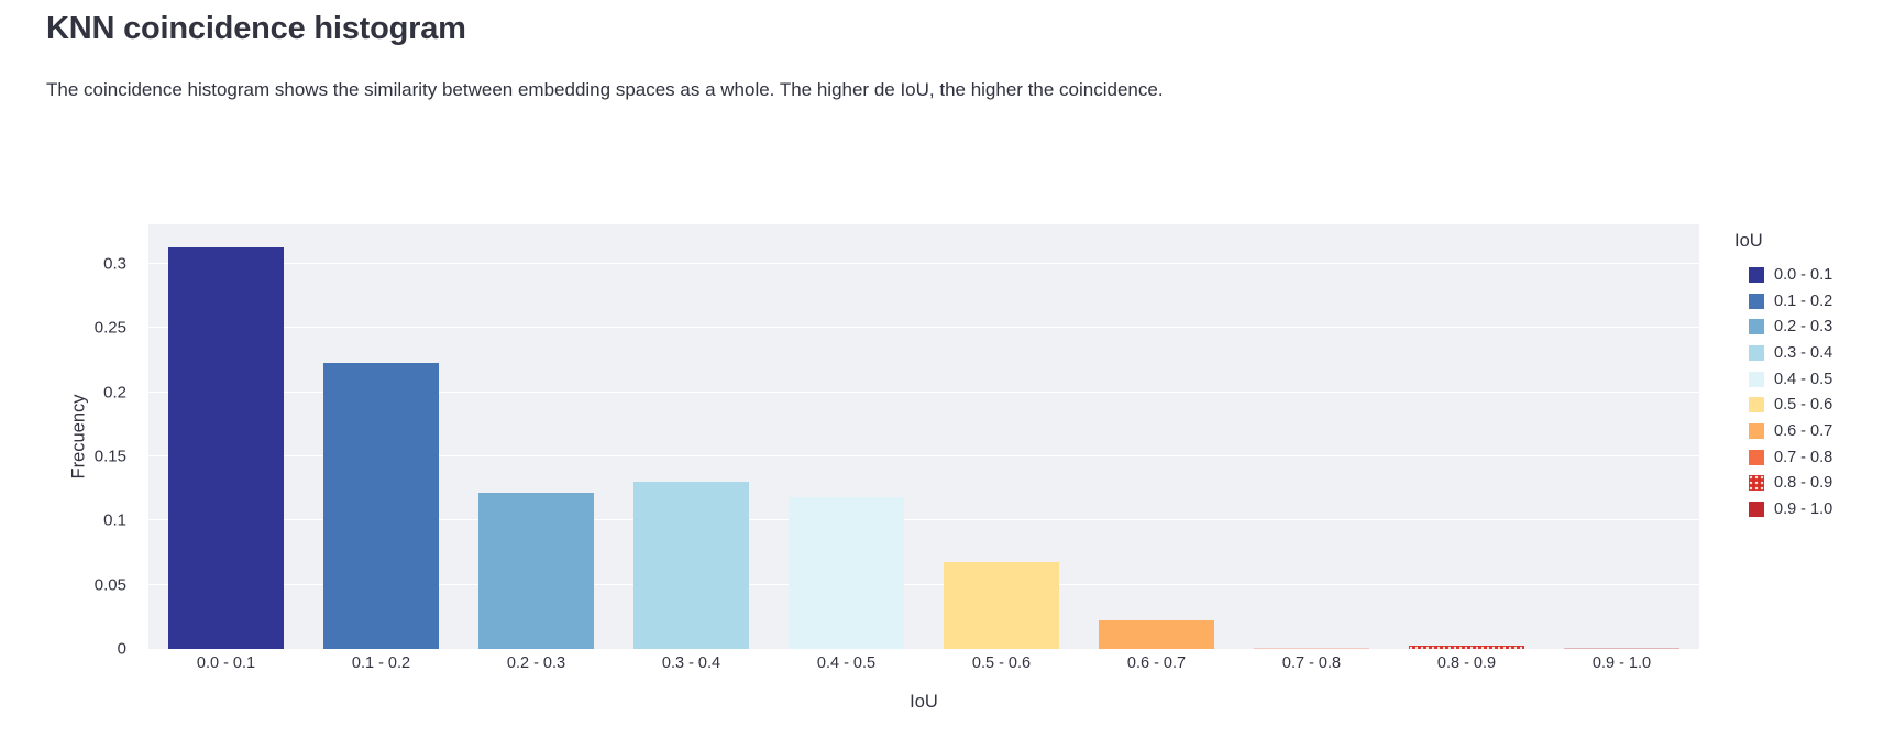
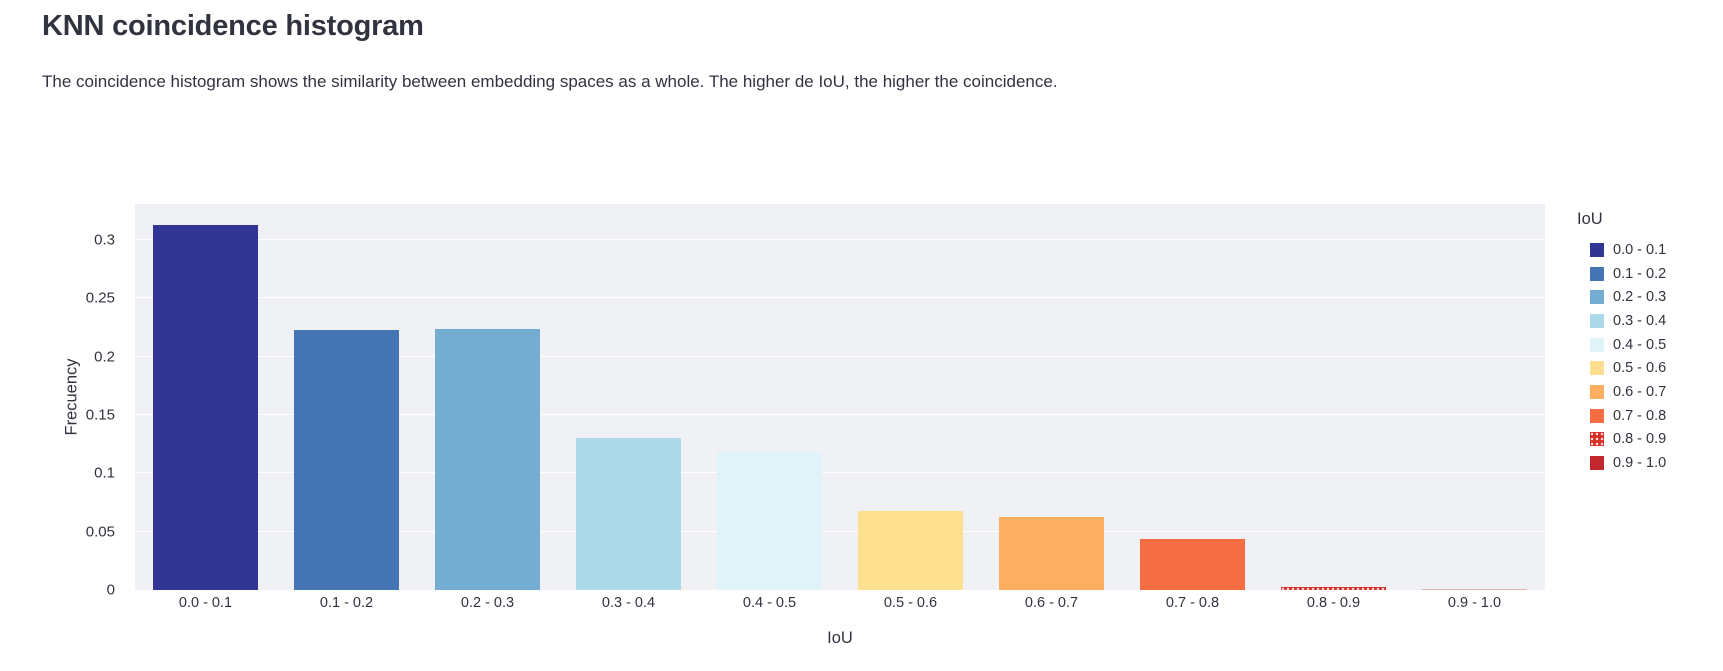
0.2 - 0.3: 0.122 -> 0.224
0.6 - 0.7: 0.022 -> 0.063
0.7 - 0.8: 0.001 -> 0.044
